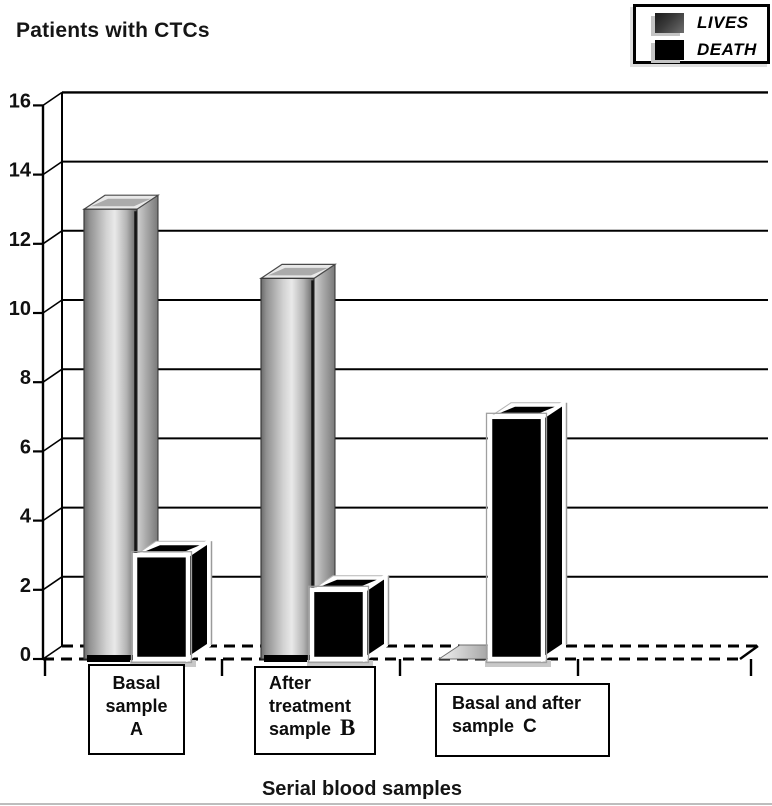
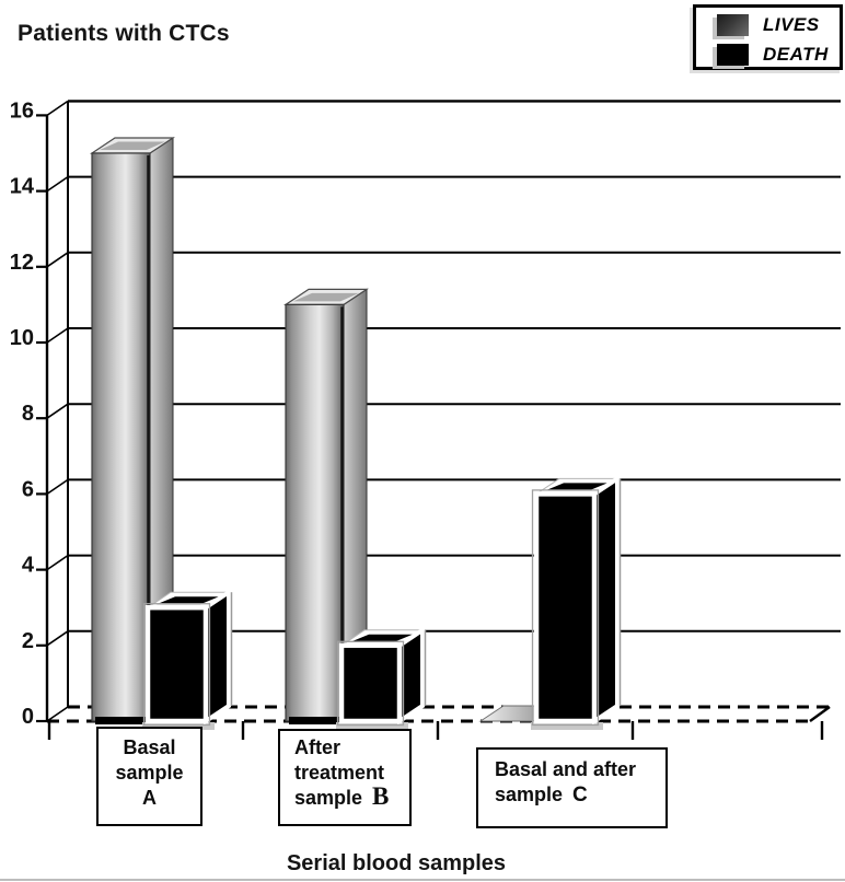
LIVES/Basal sample A: 13 -> 15
DEATH/Basal and after sample C: 7 -> 6
